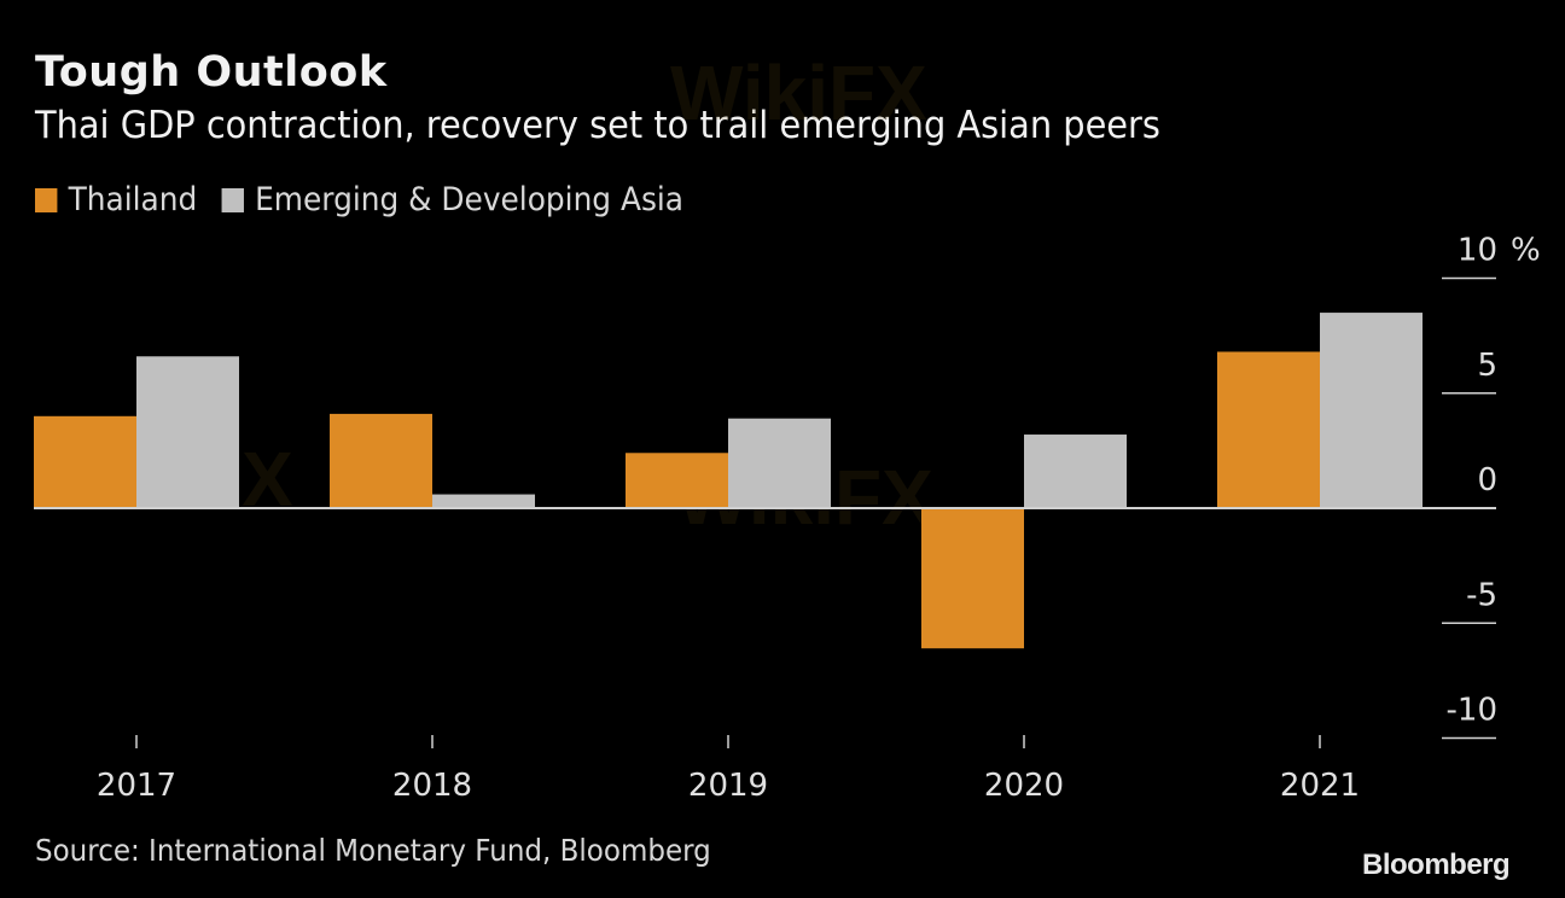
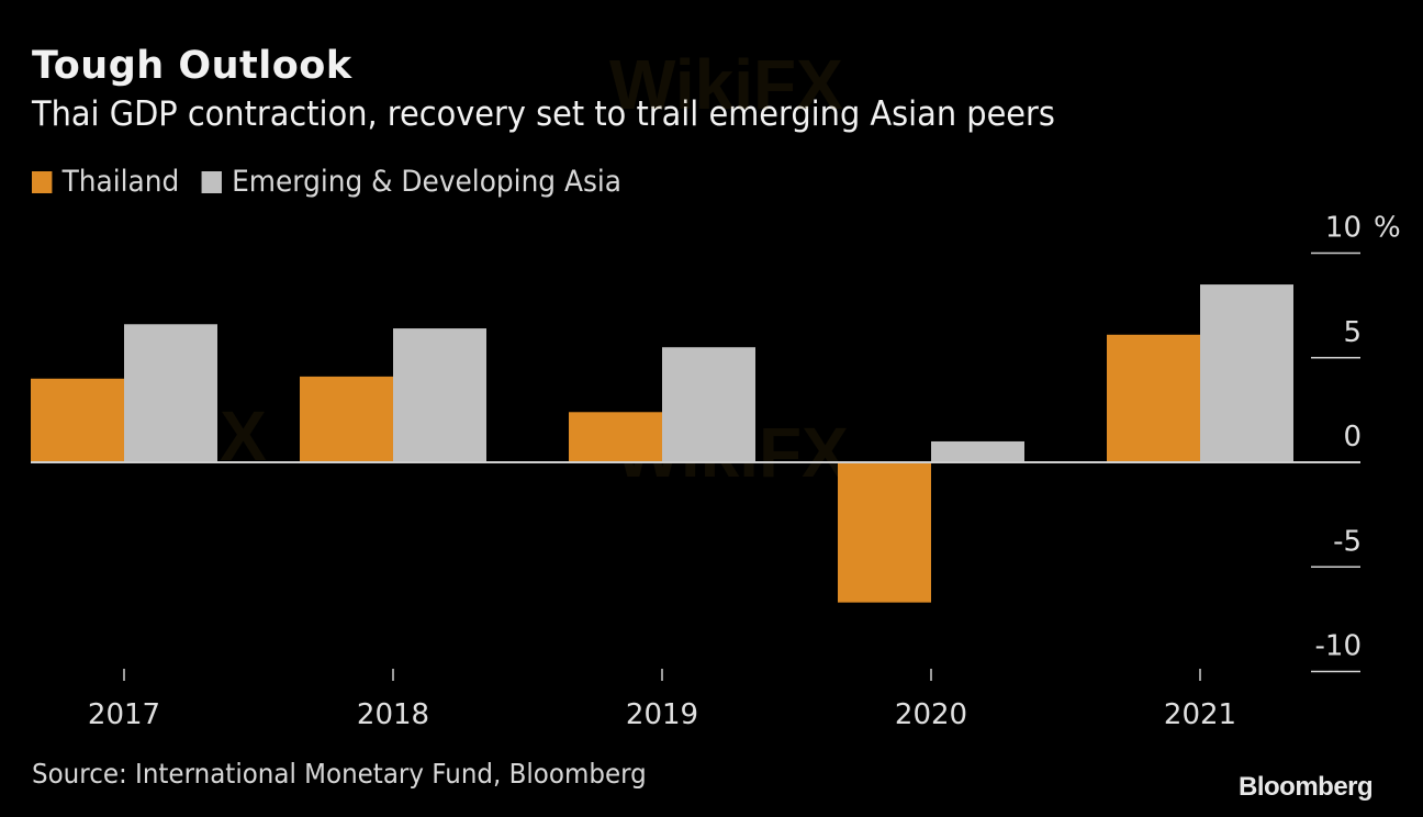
Emerging & Developing Asia/2018: 0.6 -> 6.4
Emerging & Developing Asia/2019: 3.9 -> 5.5
Thailand/2020: -6.1 -> -6.7
Emerging & Developing Asia/2020: 3.2 -> 1.0
Thailand/2021: 6.8 -> 6.1
